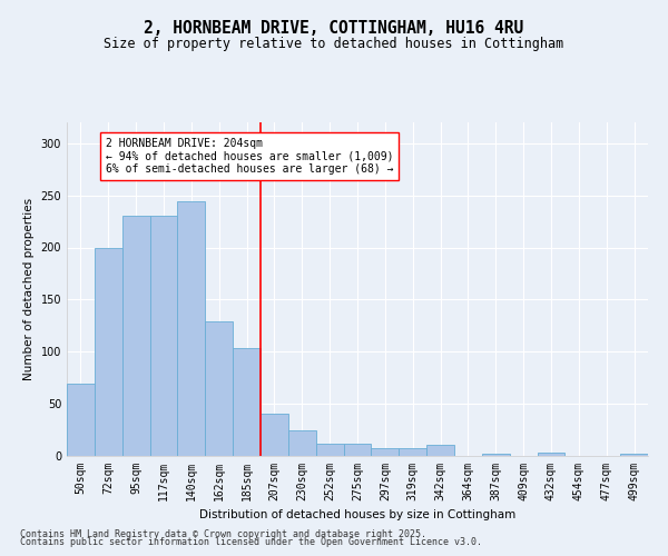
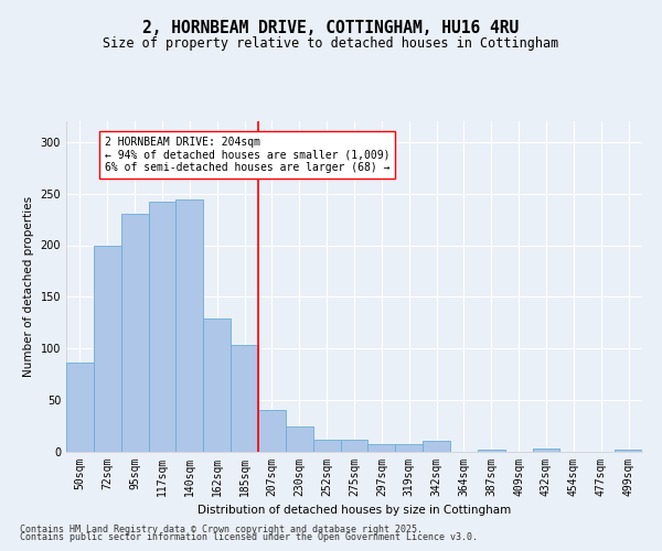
50sqm: 69 -> 86
117sqm: 230 -> 242
